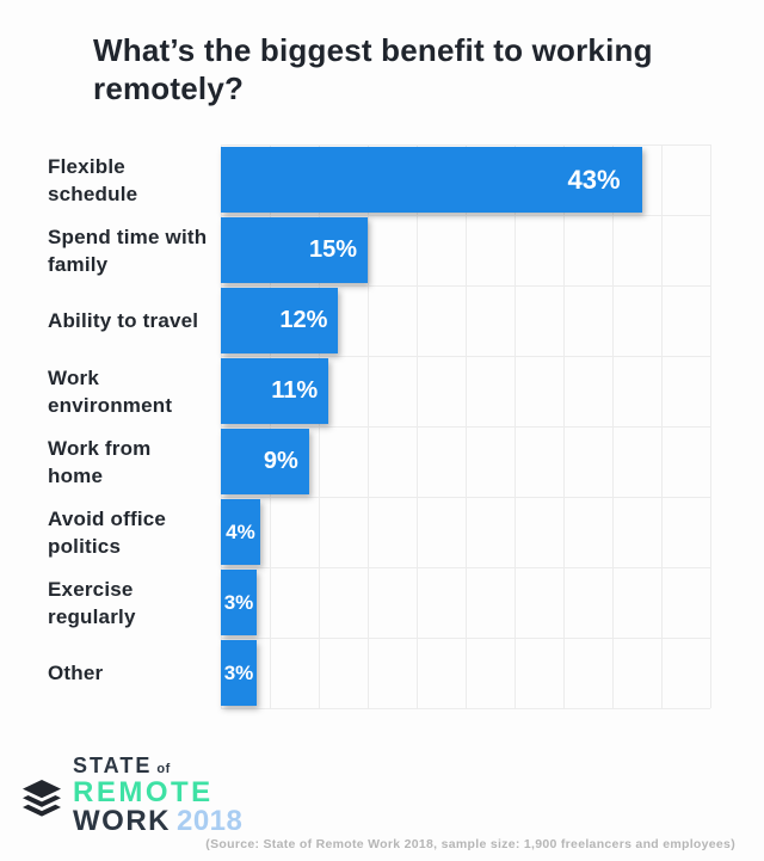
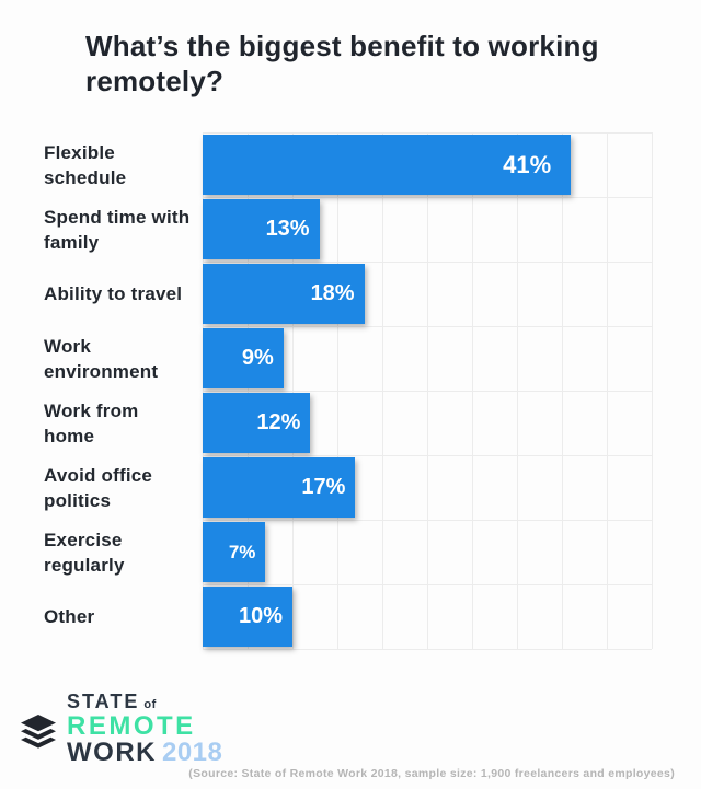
Flexible schedule: 43% -> 41%
Spend time with family: 15% -> 13%
Ability to travel: 12% -> 18%
Work environment: 11% -> 9%
Work from home: 9% -> 12%
Avoid office politics: 4% -> 17%
Exercise regularly: 3% -> 7%
Other: 3% -> 10%
